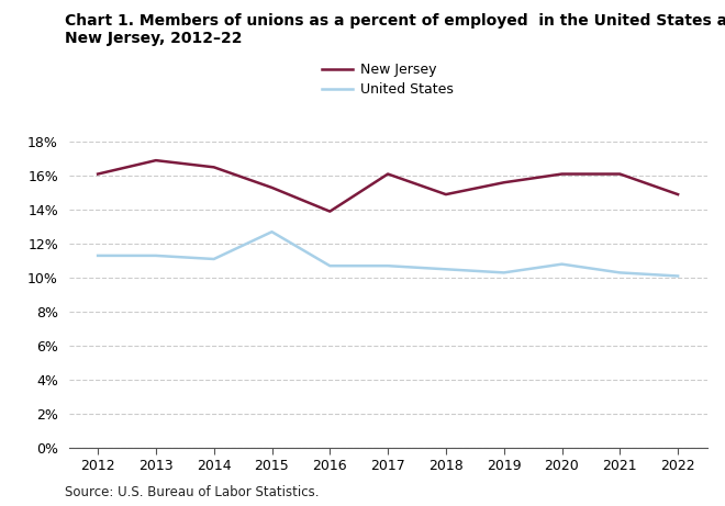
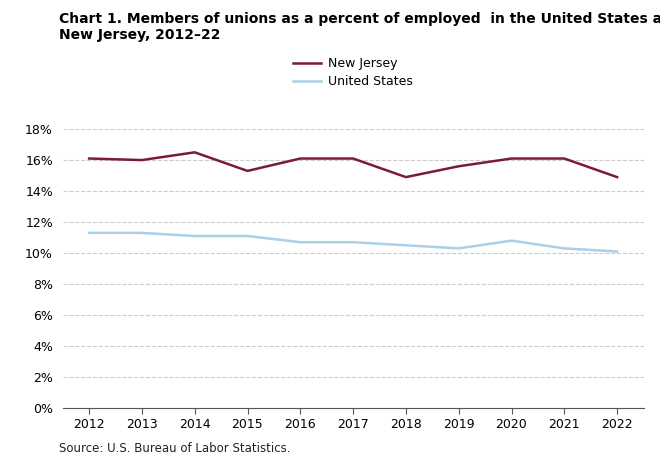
New Jersey/2013: 16.9% -> 16.0%
United States/2015: 12.7% -> 11.1%
New Jersey/2016: 13.9% -> 16.1%
